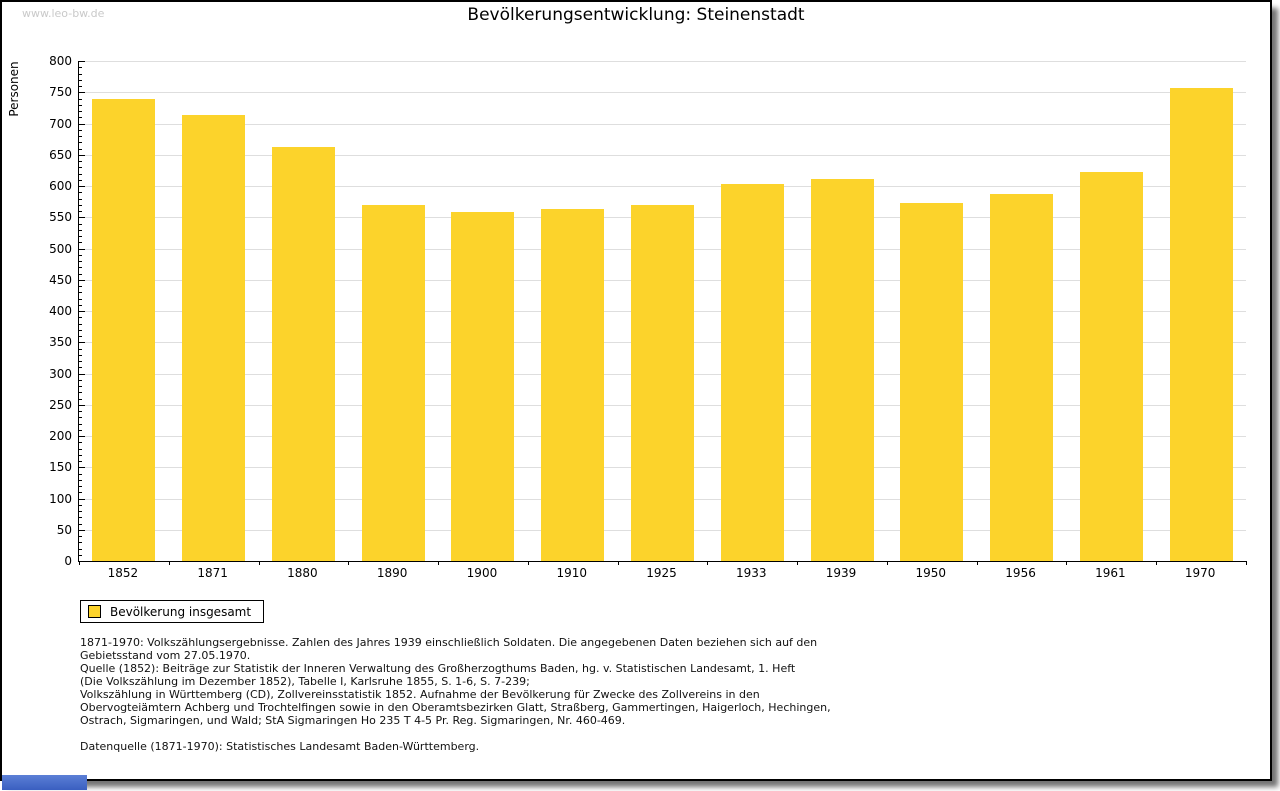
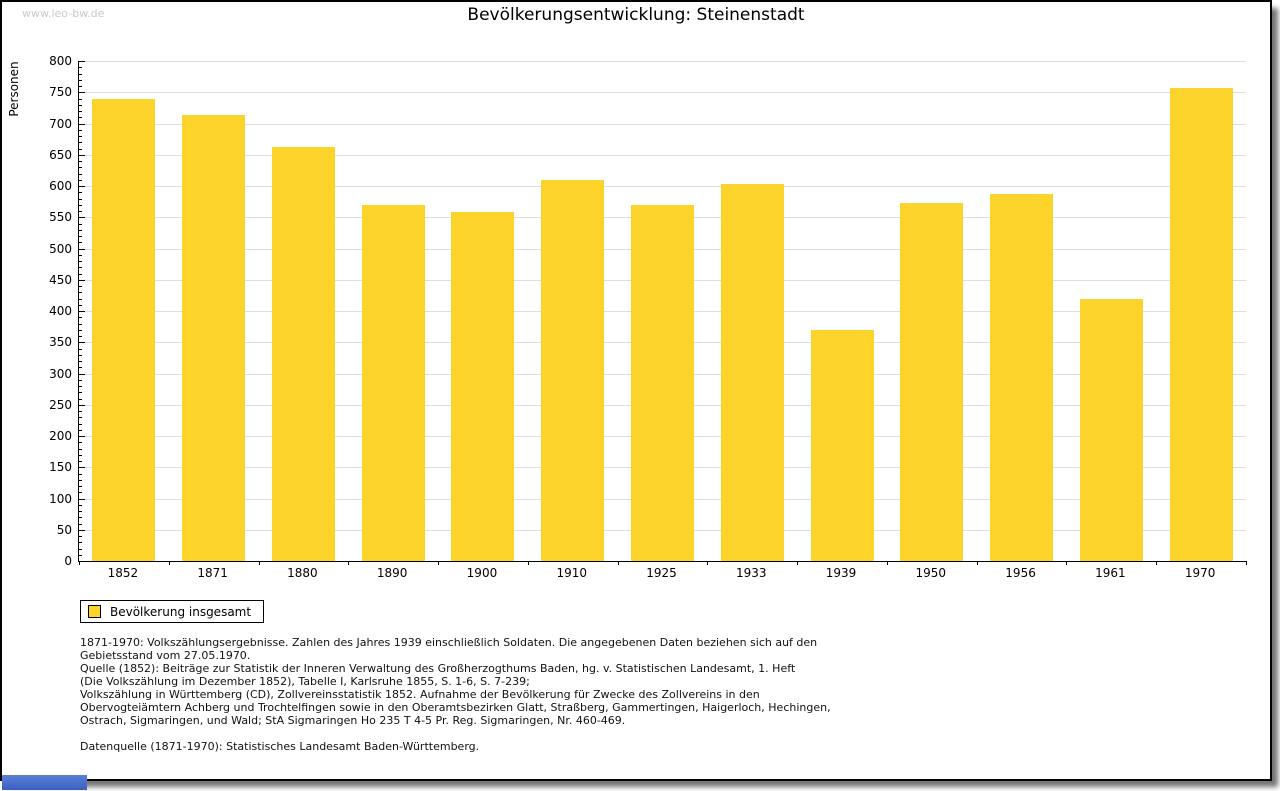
1910: 560 -> 610
1939: 610 -> 370
1961: 620 -> 420
